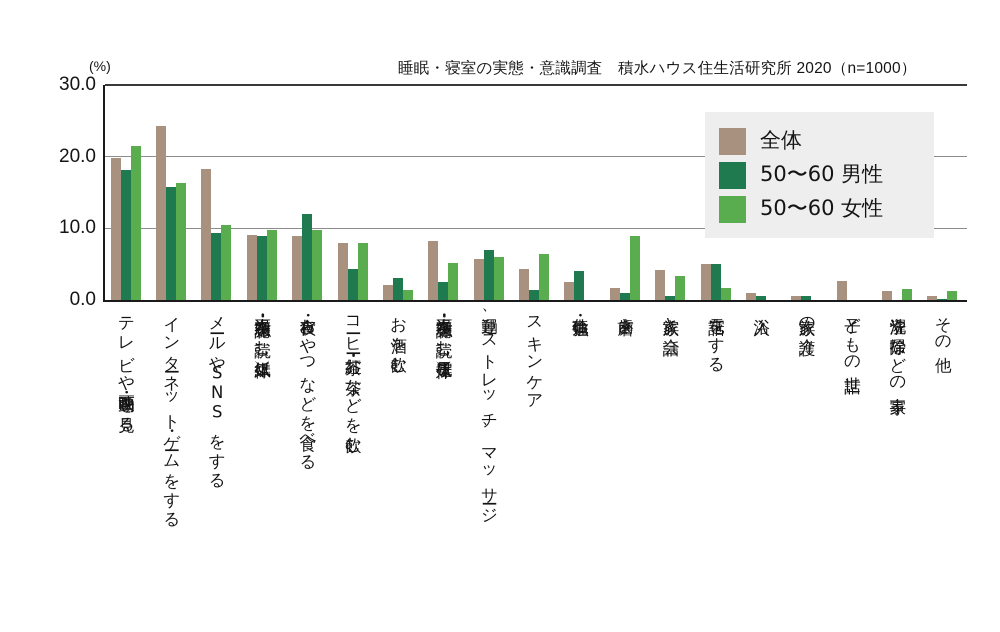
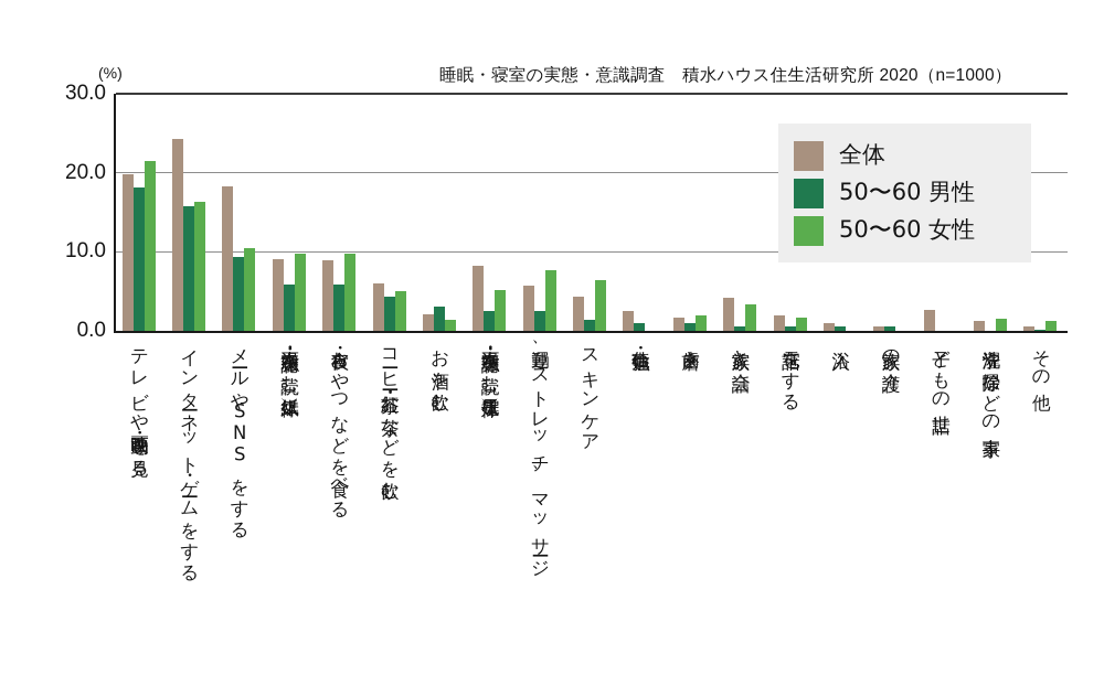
50〜60 男性/本・漫画・雑誌を読む（紙媒体）: 9 -> 6
50〜60 男性/夜食・おやつなどを食べる: 12 -> 6
全体/コーヒー・紅茶・お茶などを飲む: 8 -> 6
50〜60 女性/コーヒー・紅茶・お茶などを飲む: 8 -> 5
50〜60 男性/運動、ストレッチ、マッサージ: 7 -> 2
50〜60 女性/運動、ストレッチ、マッサージ: 6 -> 8
50〜60 男性/仕事・勉強: 4 -> 1
50〜60 女性/歯磨き: 9 -> 2
全体/電話をする: 5 -> 2
50〜60 男性/電話をする: 5 -> 1
